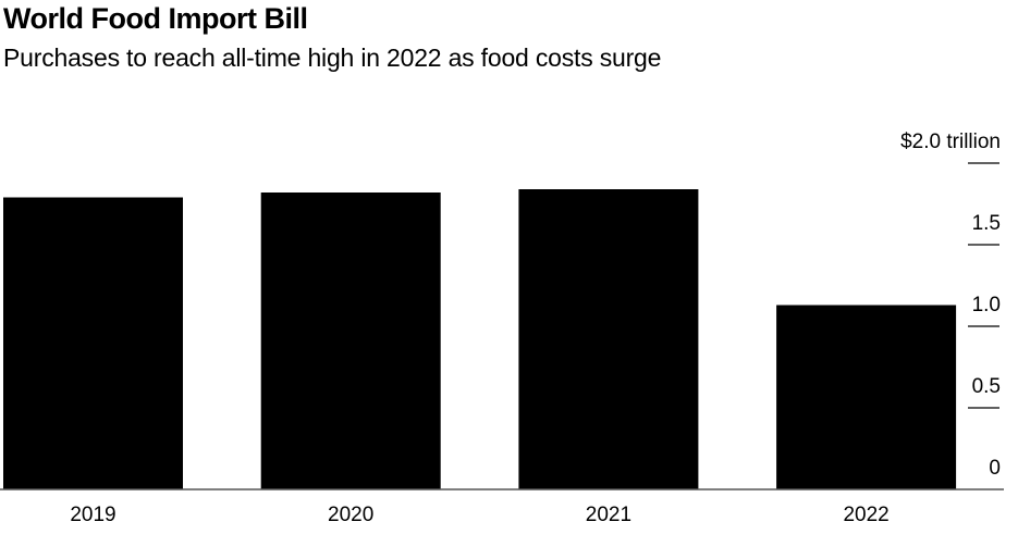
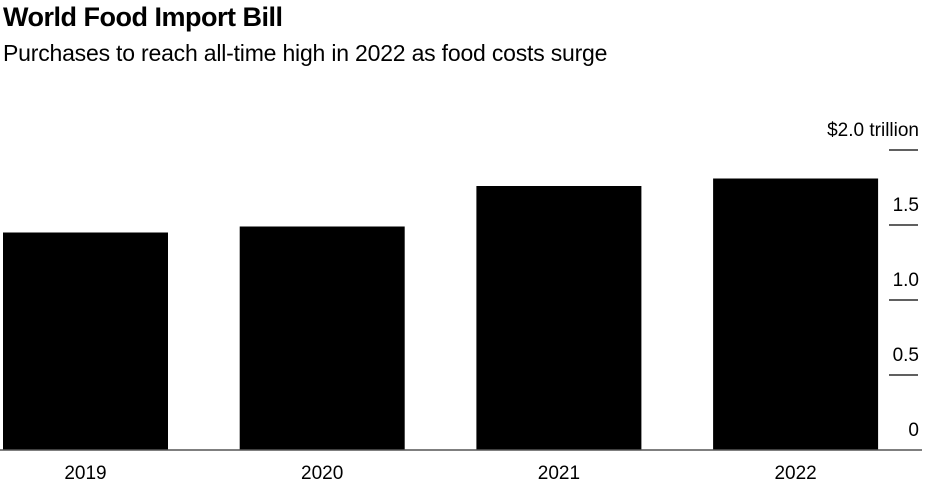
2019: 1.79 -> 1.45
2020: 1.82 -> 1.49
2021: 1.84 -> 1.76
2022: 1.13 -> 1.81
